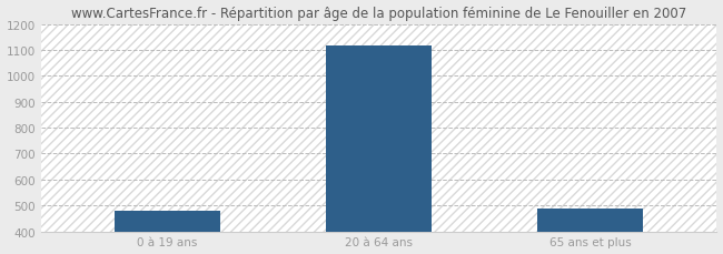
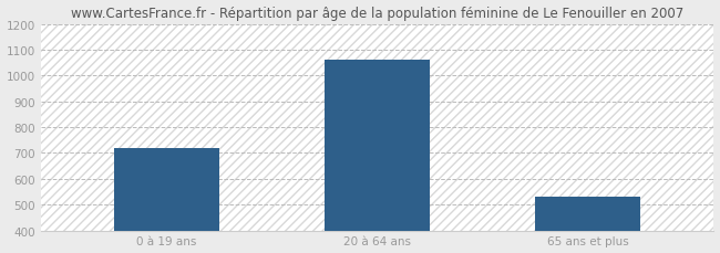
0 à 19 ans: 480 -> 720
20 à 64 ans: 1115 -> 1060
65 ans et plus: 490 -> 530
